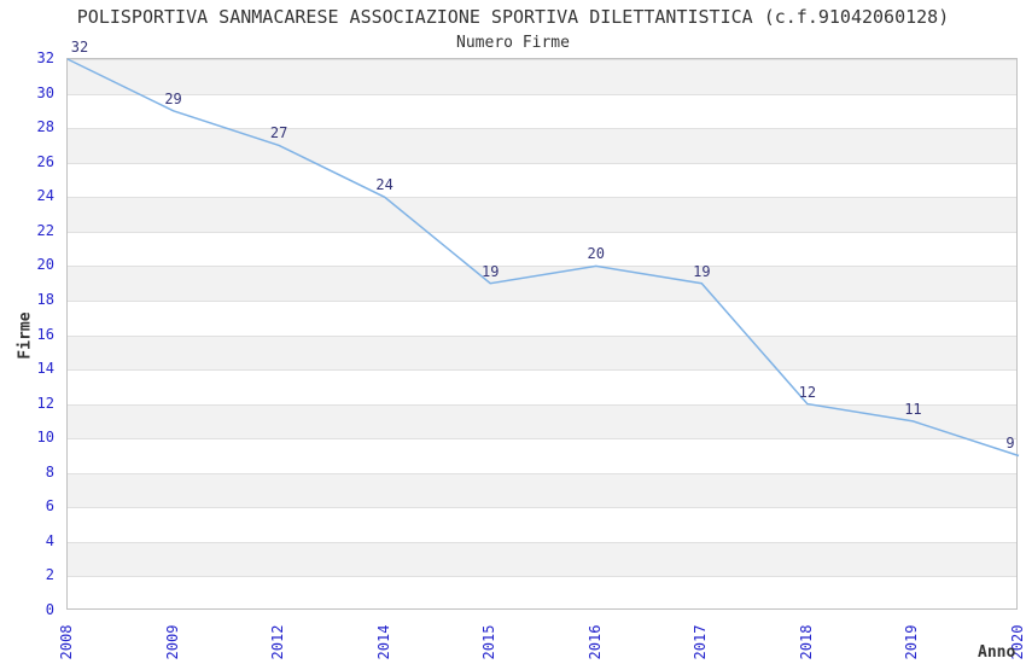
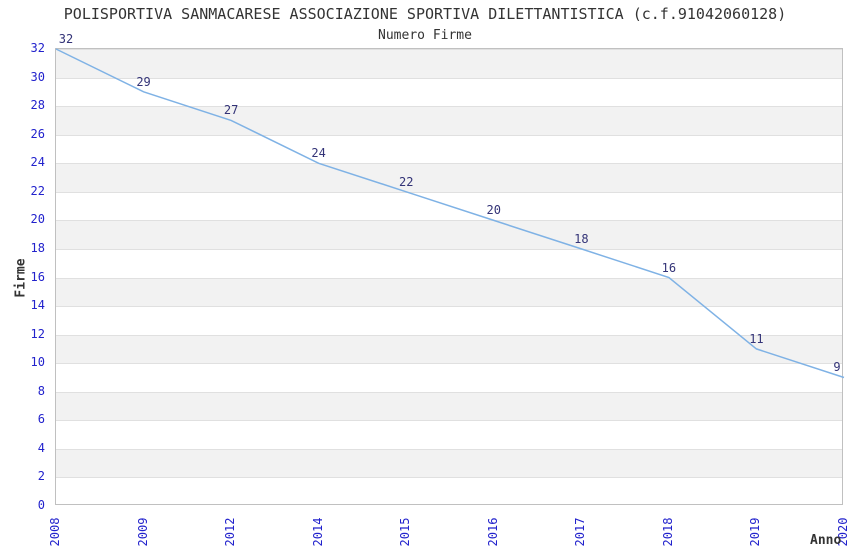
2015: 19 -> 22
2017: 19 -> 18
2018: 12 -> 16
